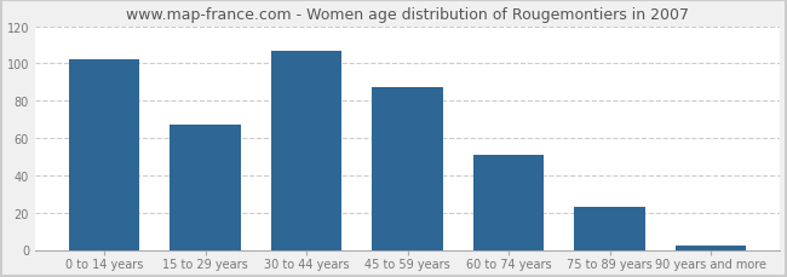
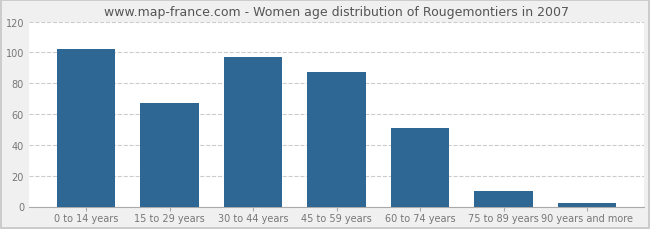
30 to 44 years: 107 -> 97
75 to 89 years: 23 -> 10
